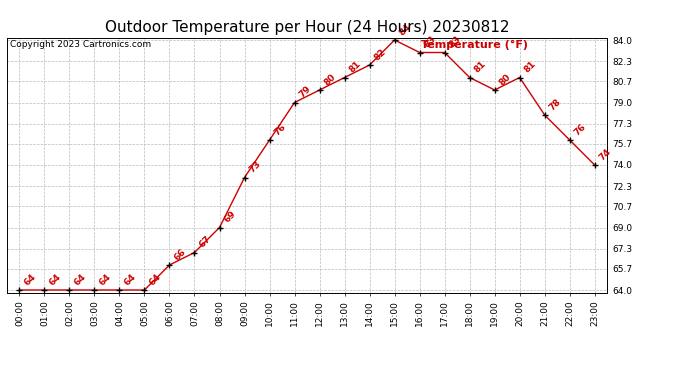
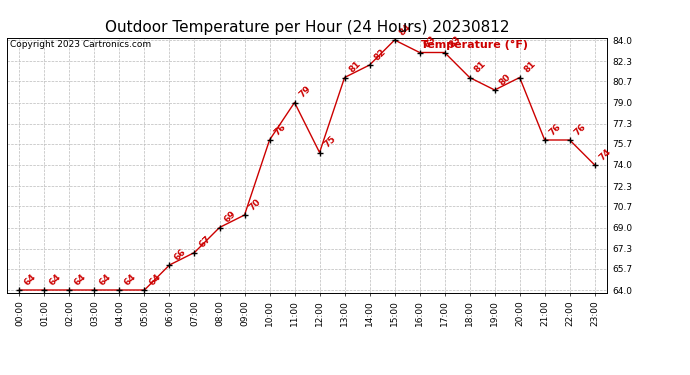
09:00: 73 -> 70
12:00: 80 -> 75
21:00: 78 -> 76
